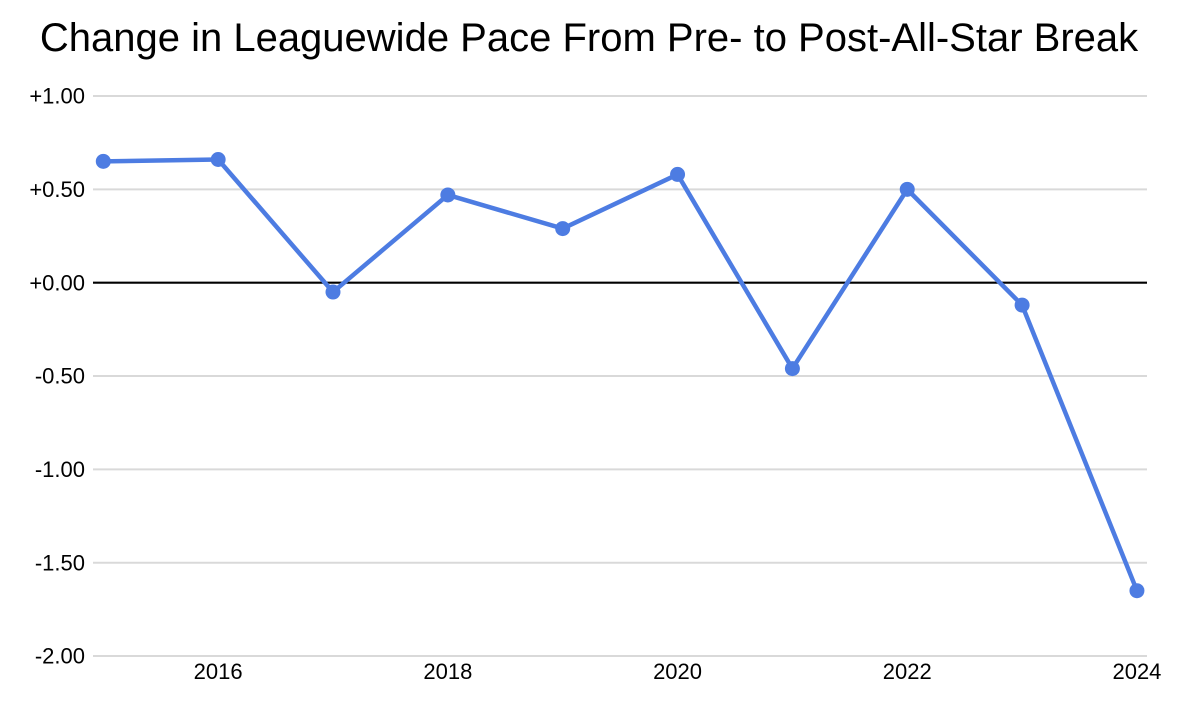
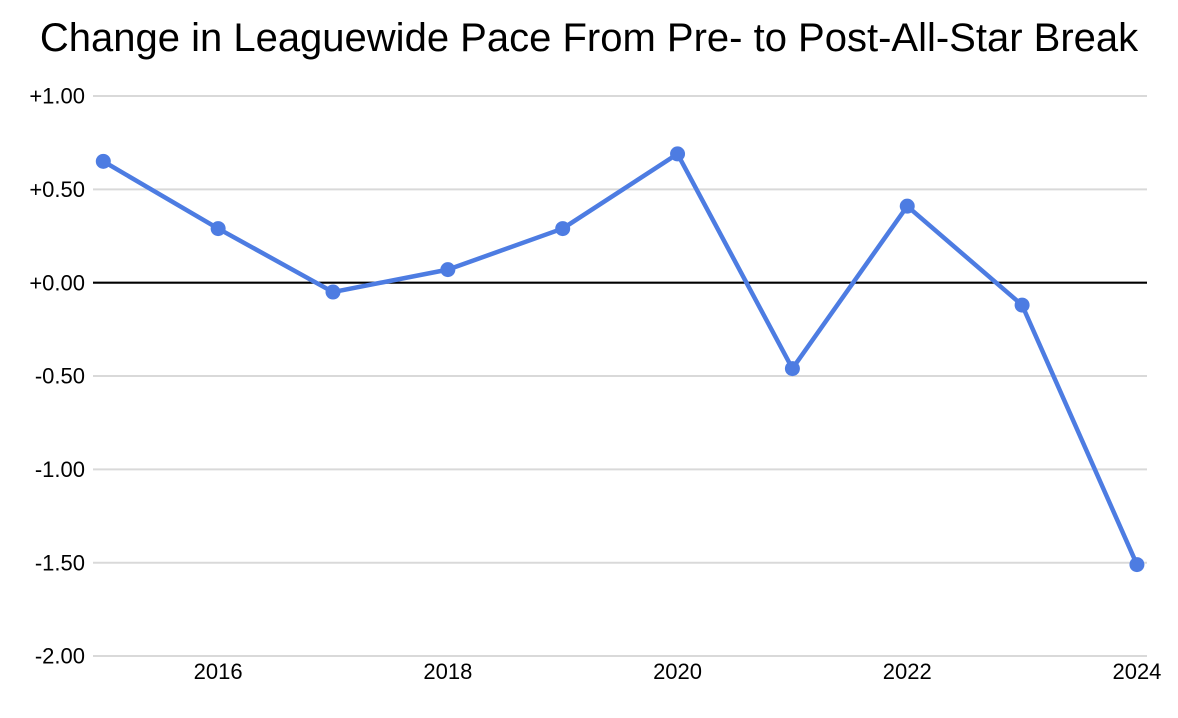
2016: 0.66 -> 0.29
2018: 0.47 -> 0.07
2020: 0.58 -> 0.69
2022: 0.50 -> 0.41
2024: -1.65 -> -1.51
